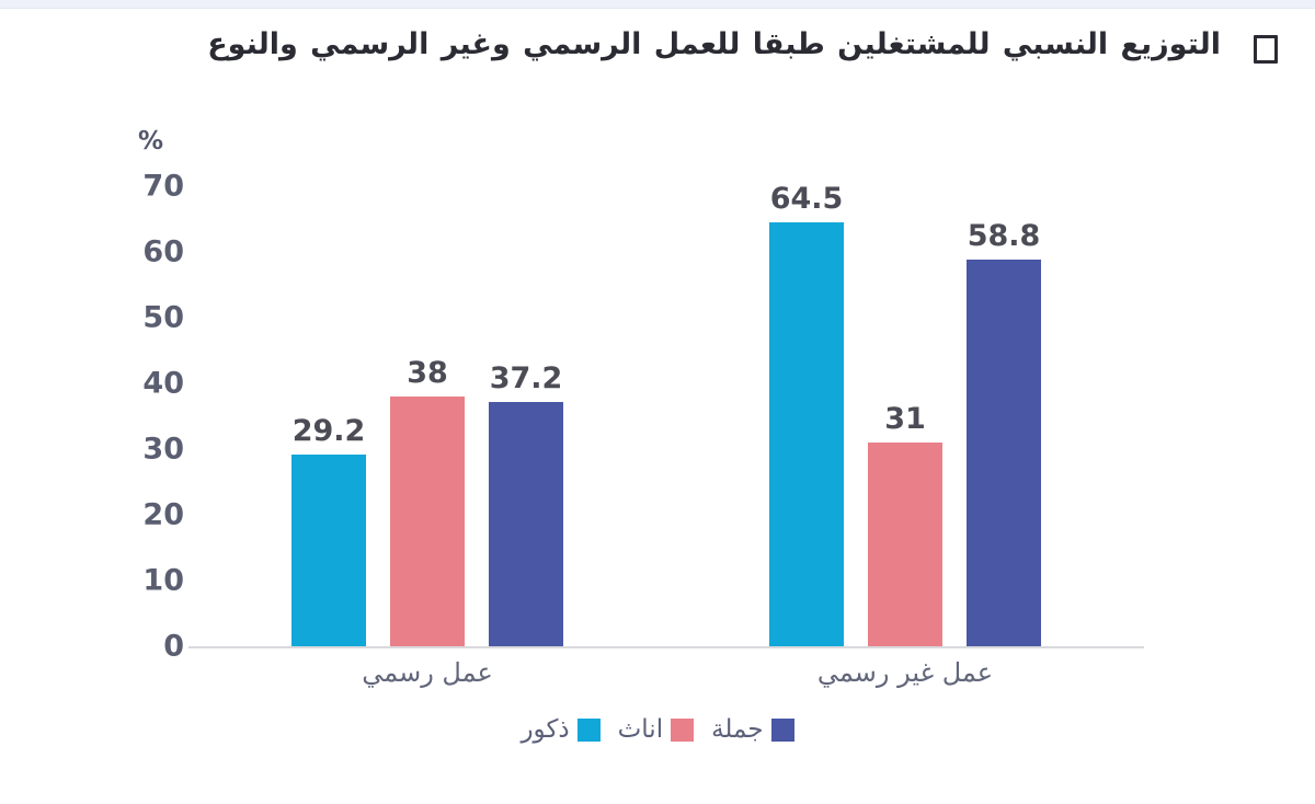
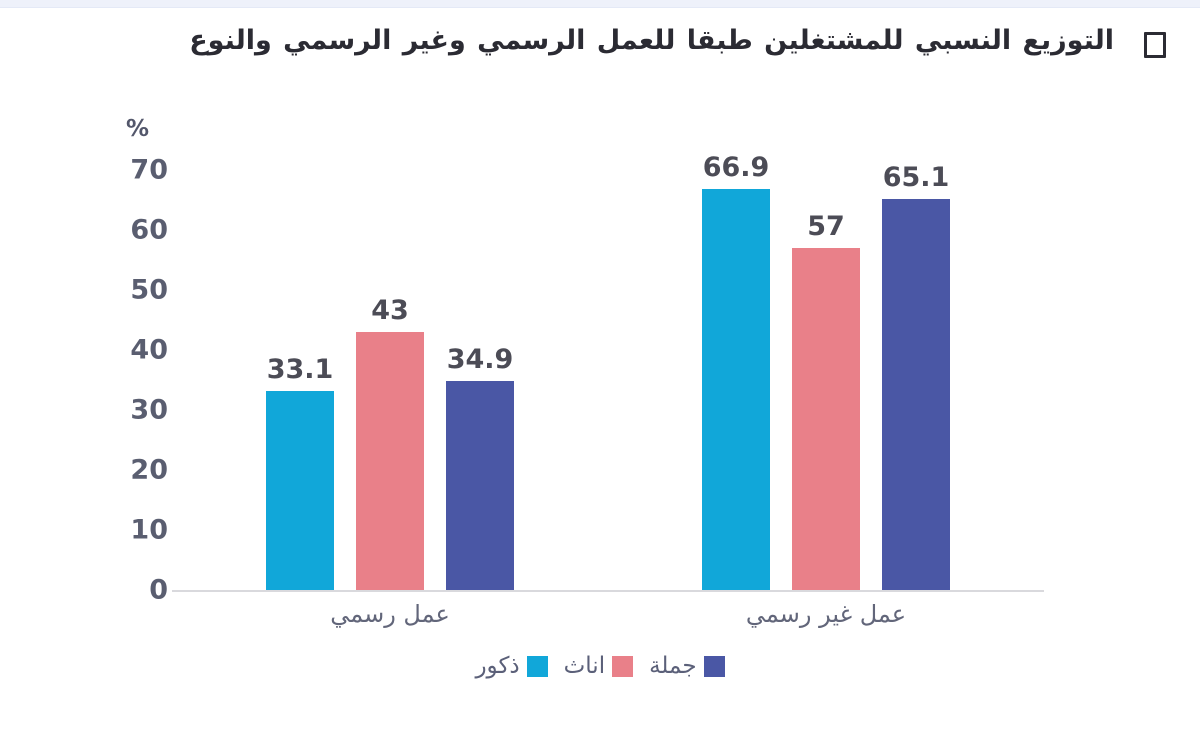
جملة/عمل رسمي: 29.2 -> 33.1
اناث/عمل رسمي: 38 -> 43
ذكور/عمل رسمي: 37.2 -> 34.9
جملة/عمل غير رسمي: 64.5 -> 66.9
اناث/عمل غير رسمي: 31 -> 57
ذكور/عمل غير رسمي: 58.8 -> 65.1
